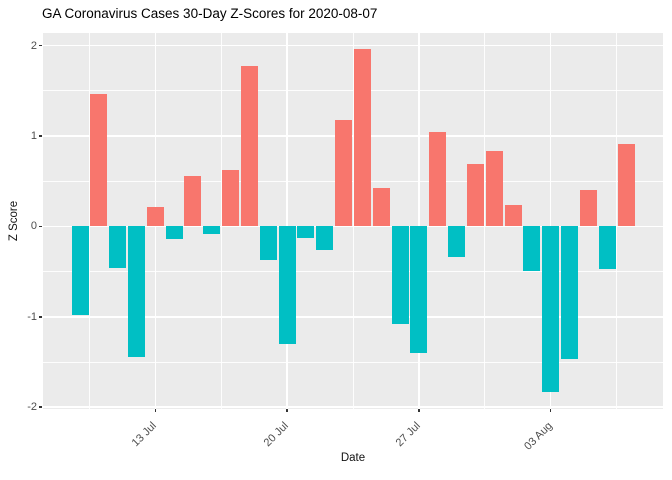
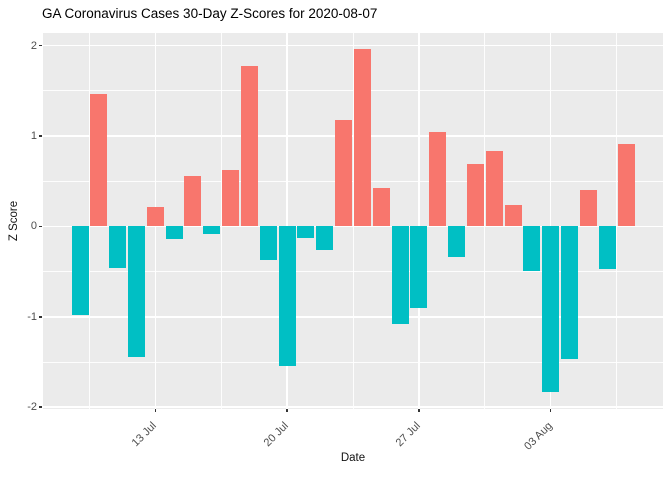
20 Jul: -1.3 -> -1.5
27 Jul: -1.4 -> -0.9
